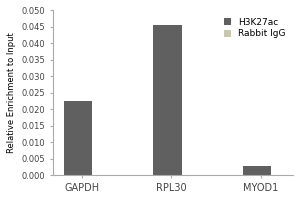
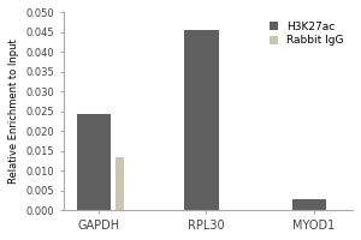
H3K27ac/GAPDH: 0.0225 -> 0.0245
Rabbit IgG/GAPDH: 0.0001 -> 0.0135
